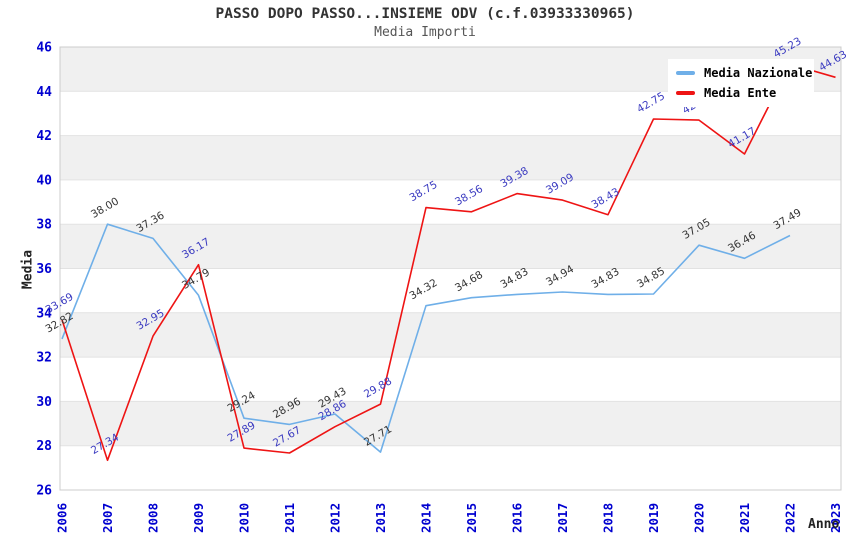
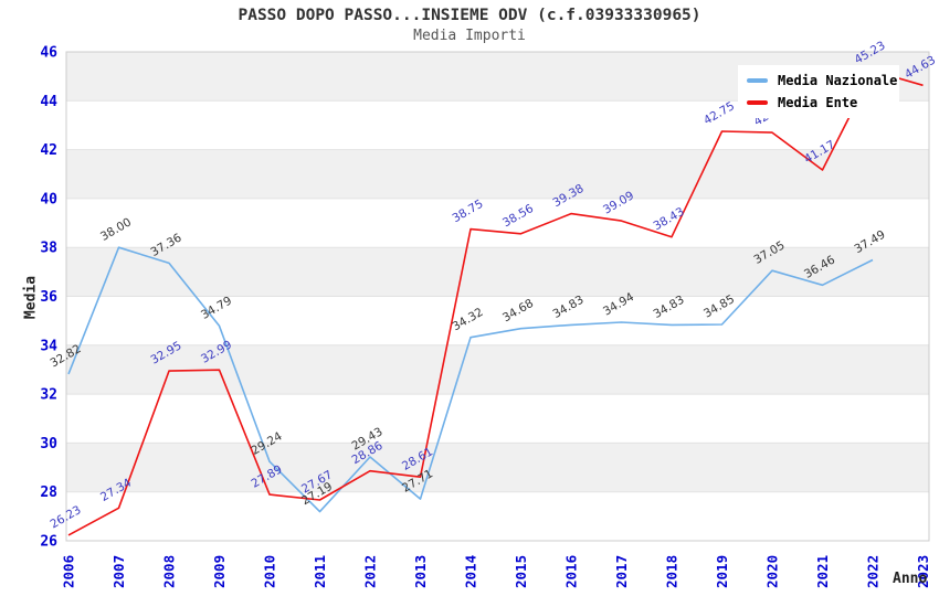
Media Ente/2006: 33.69 -> 26.23
Media Ente/2009: 36.17 -> 32.99
Media Nazionale/2011: 28.96 -> 27.19
Media Ente/2013: 29.88 -> 28.61
